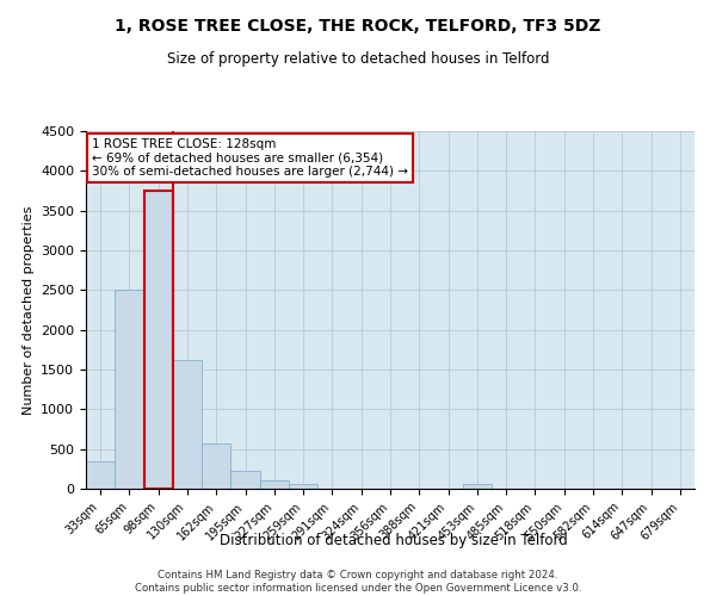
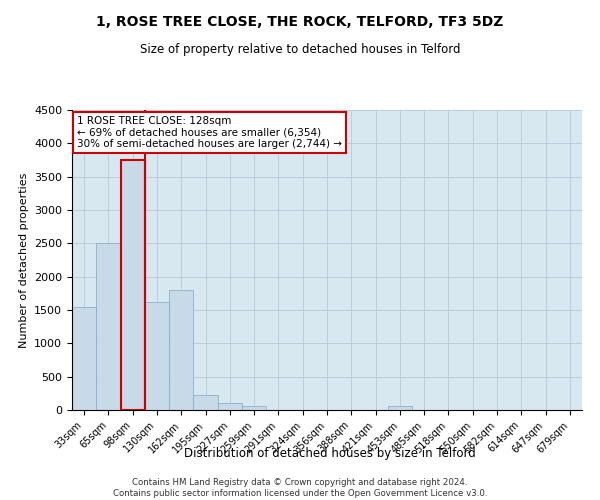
33sqm: 350 -> 1540
162sqm: 580 -> 1800
